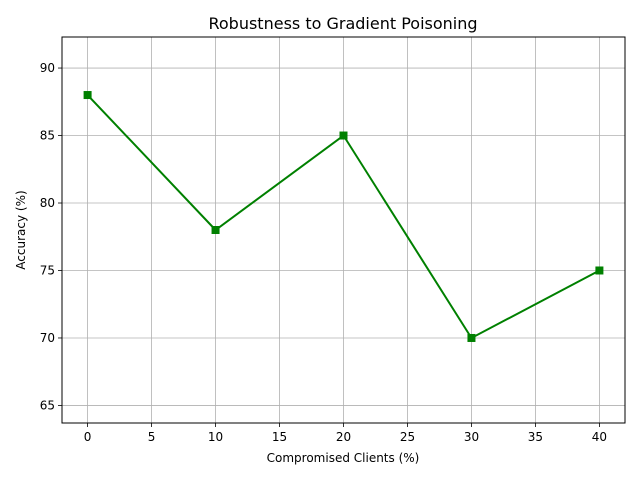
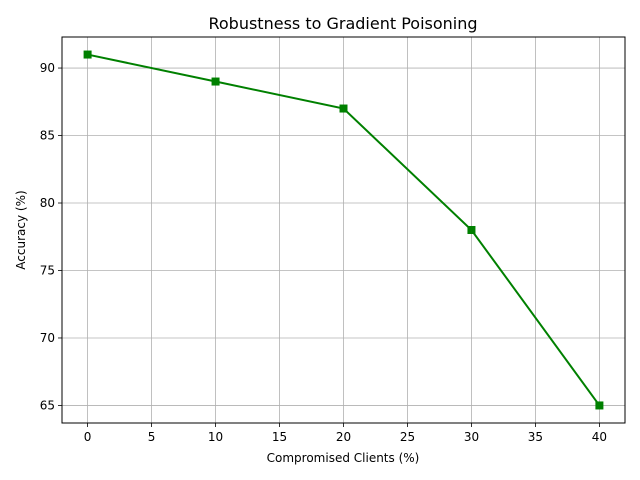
0: 88 -> 91
10: 78 -> 89
20: 85 -> 87
30: 70 -> 78
40: 75 -> 65
